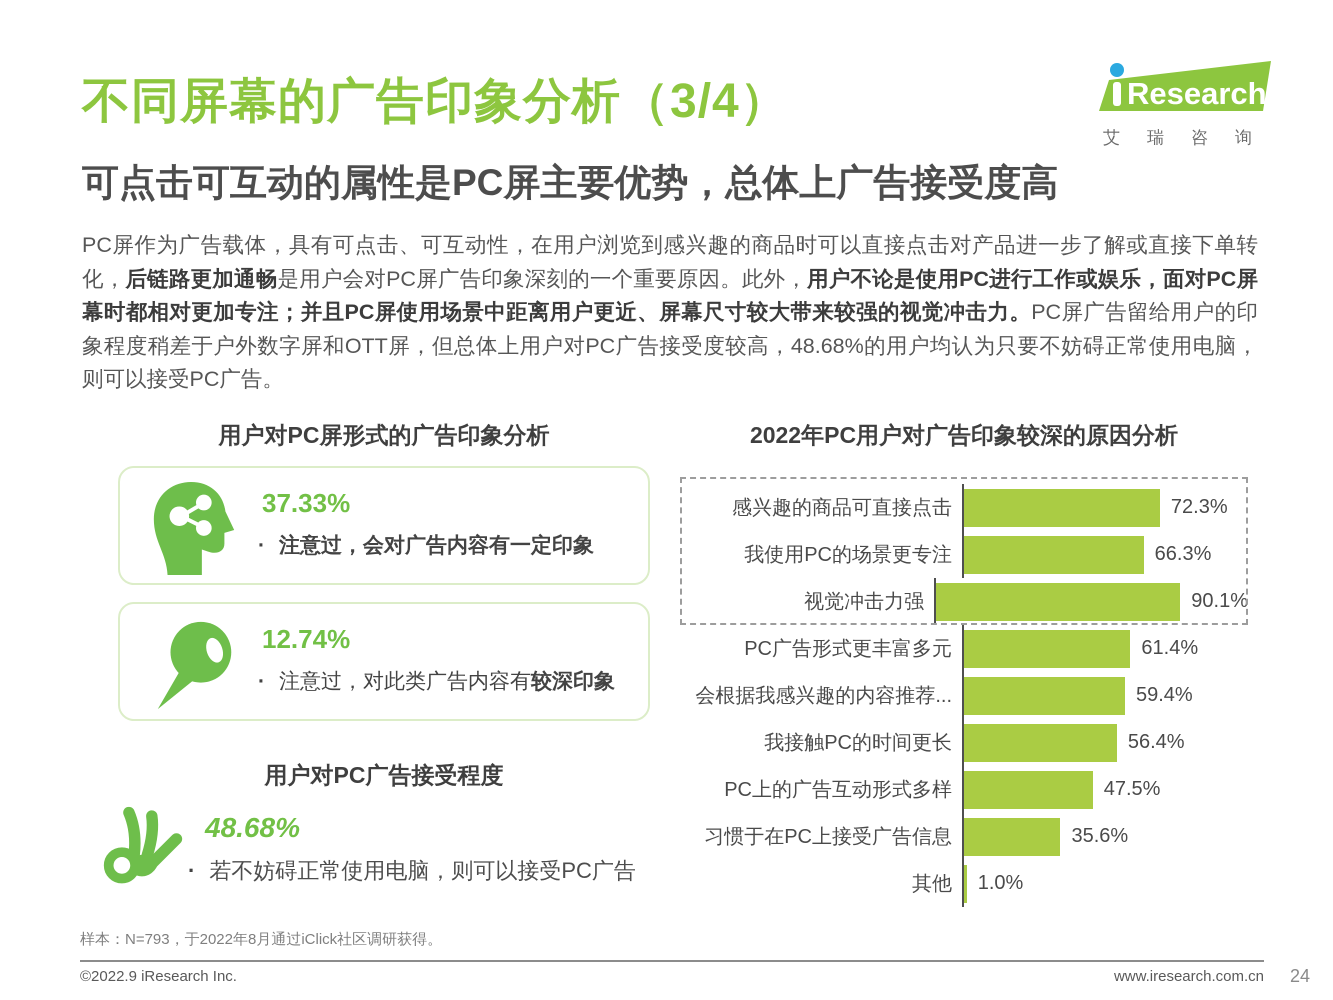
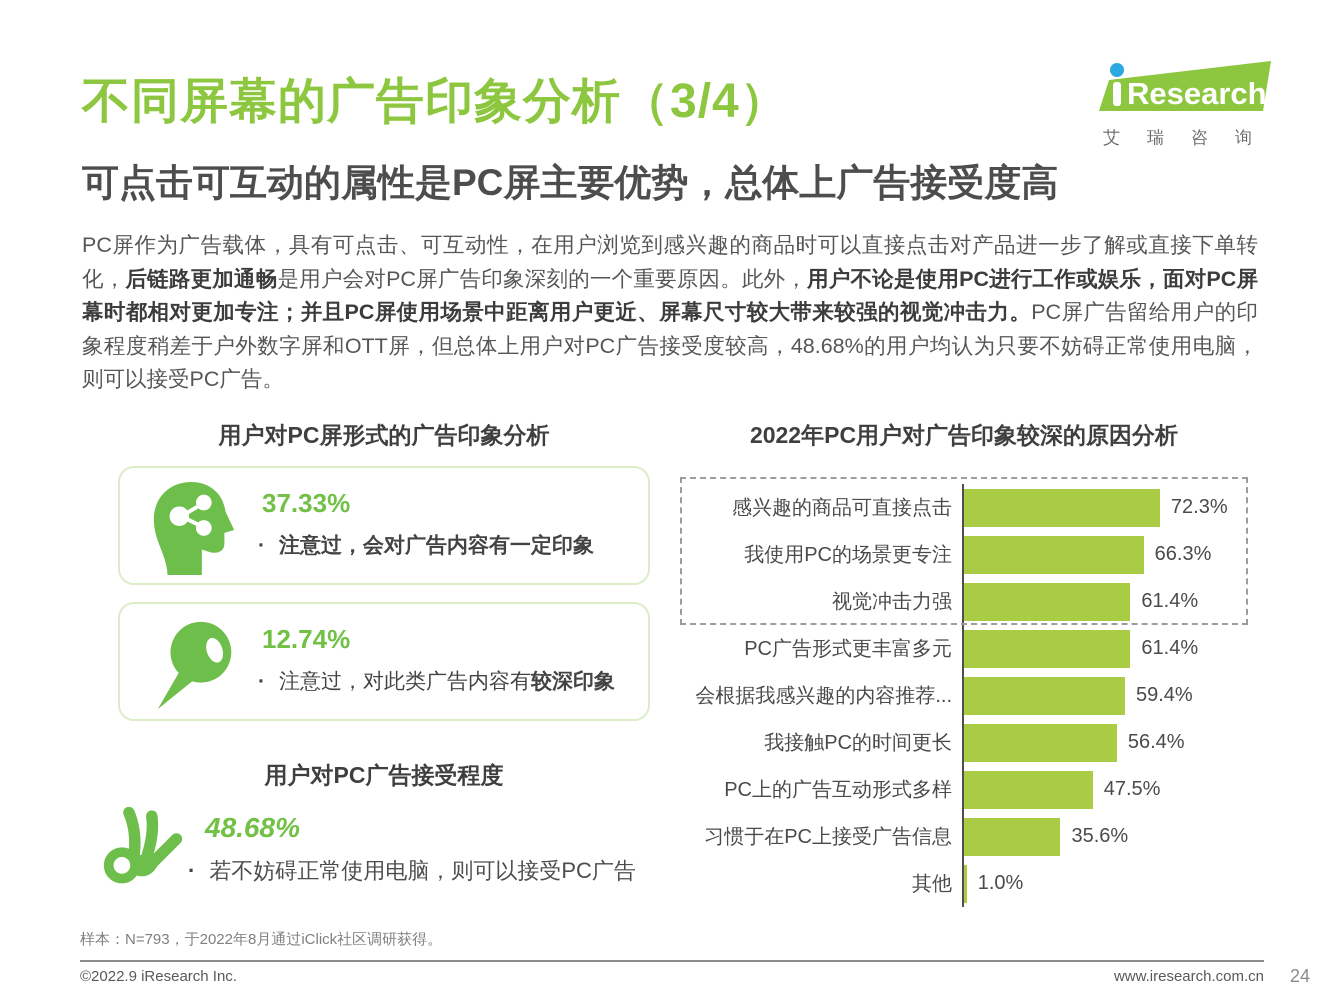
视觉冲击力强: 90.1% -> 61.4%
